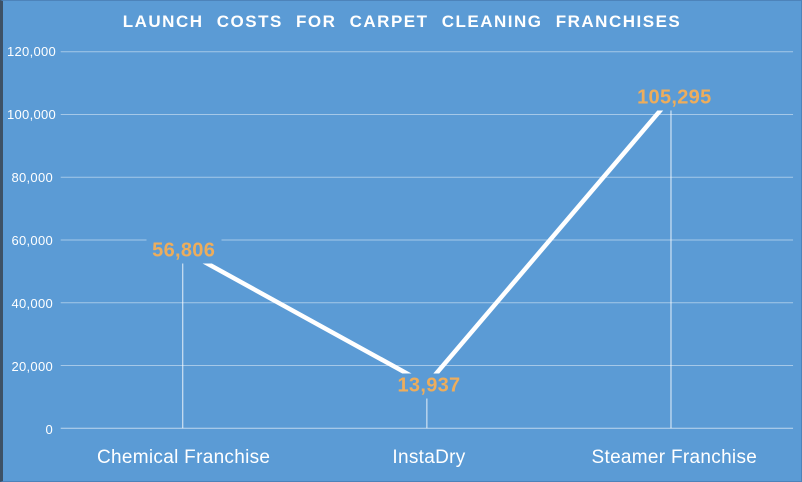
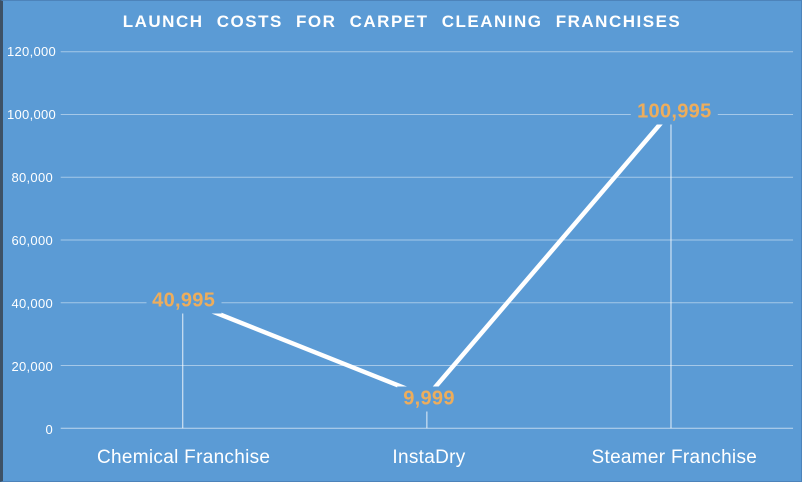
Chemical Franchise: 56,806 -> 40,995
InstaDry: 13,937 -> 9,999
Steamer Franchise: 105,295 -> 100,995
